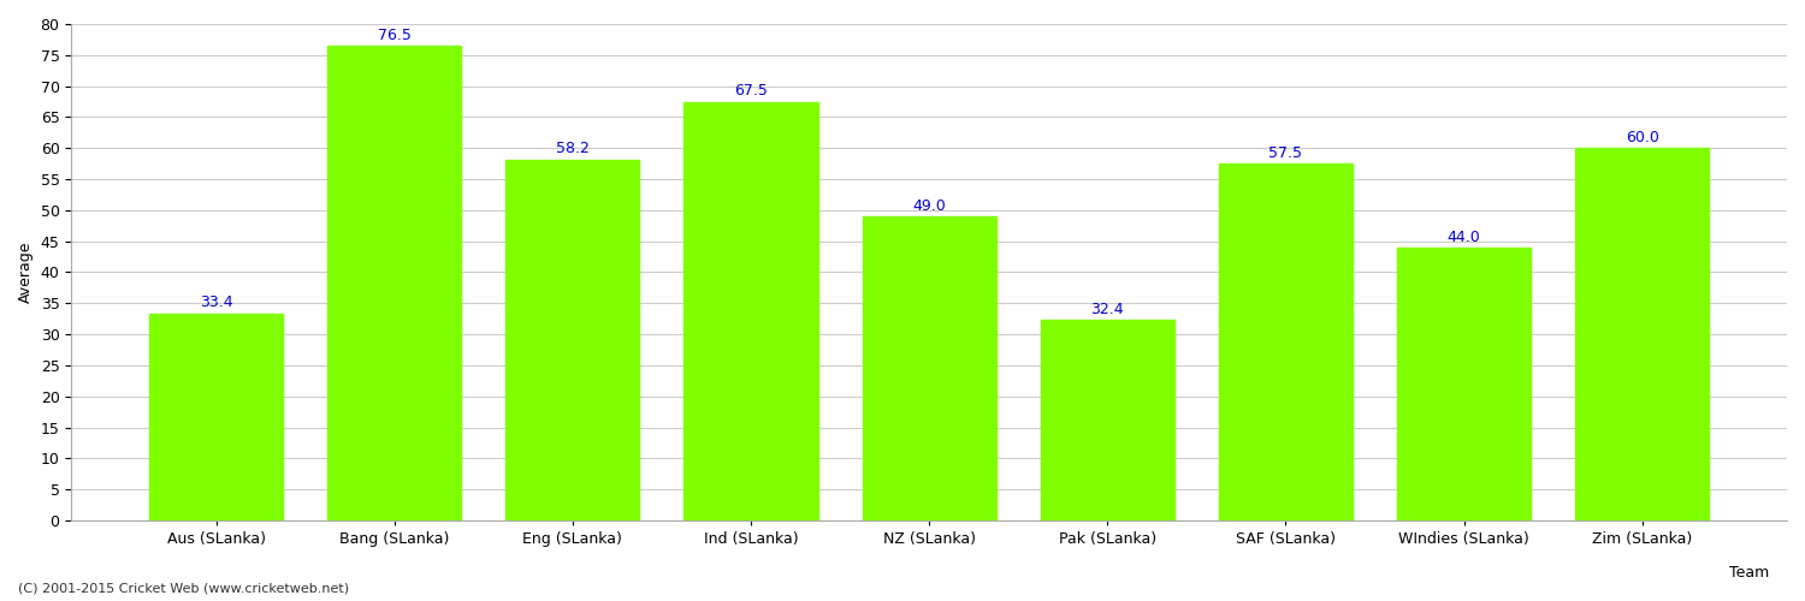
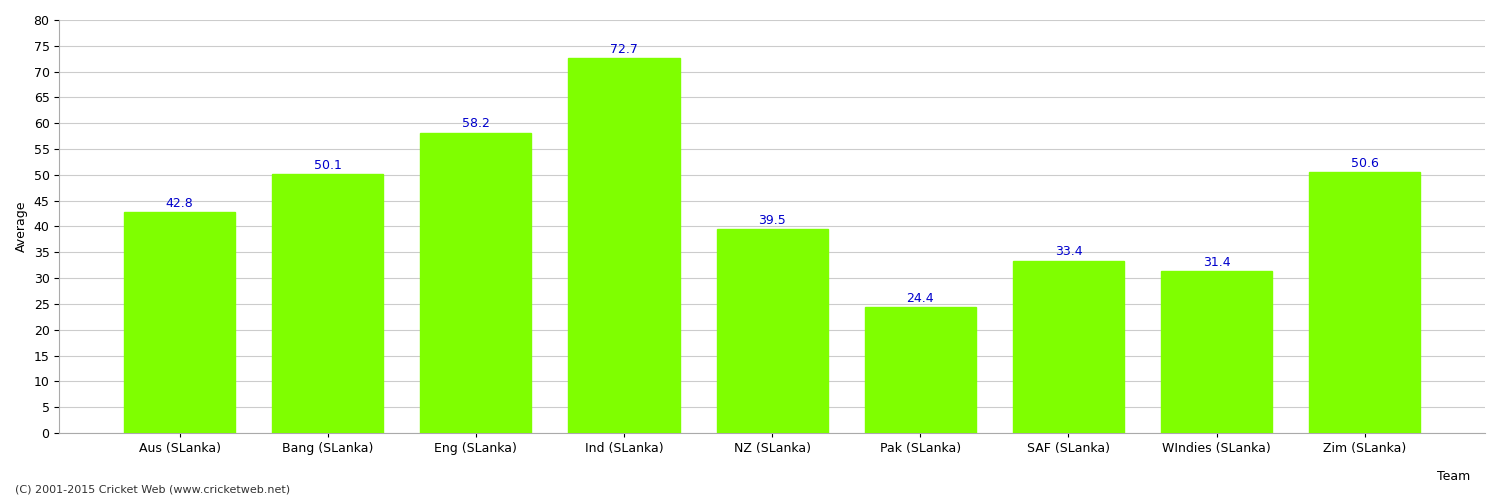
Aus (SLanka): 33.4 -> 42.8
Bang (SLanka): 76.5 -> 50.1
Ind (SLanka): 67.5 -> 72.7
NZ (SLanka): 49.0 -> 39.5
Pak (SLanka): 32.4 -> 24.4
SAF (SLanka): 57.5 -> 33.4
WIndies (SLanka): 44.0 -> 31.4
Zim (SLanka): 60.0 -> 50.6
